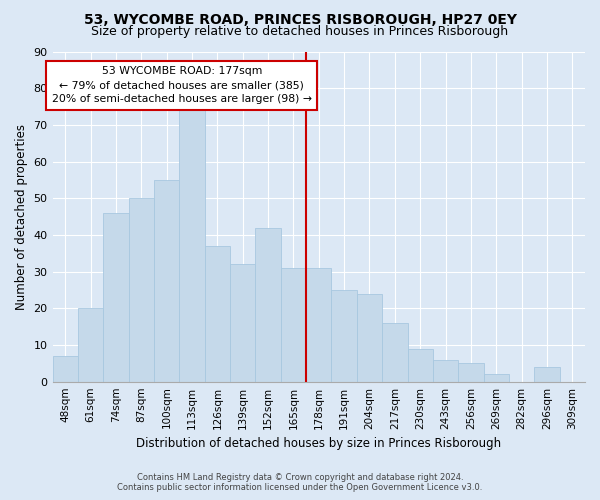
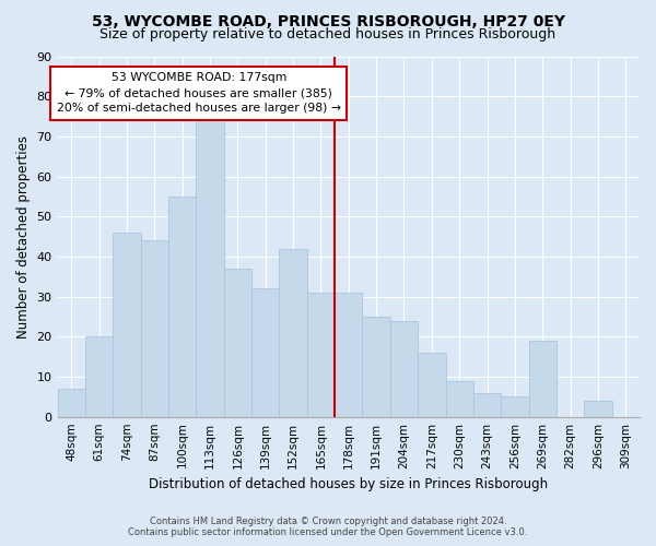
87sqm: 50 -> 44
269sqm: 2 -> 19
